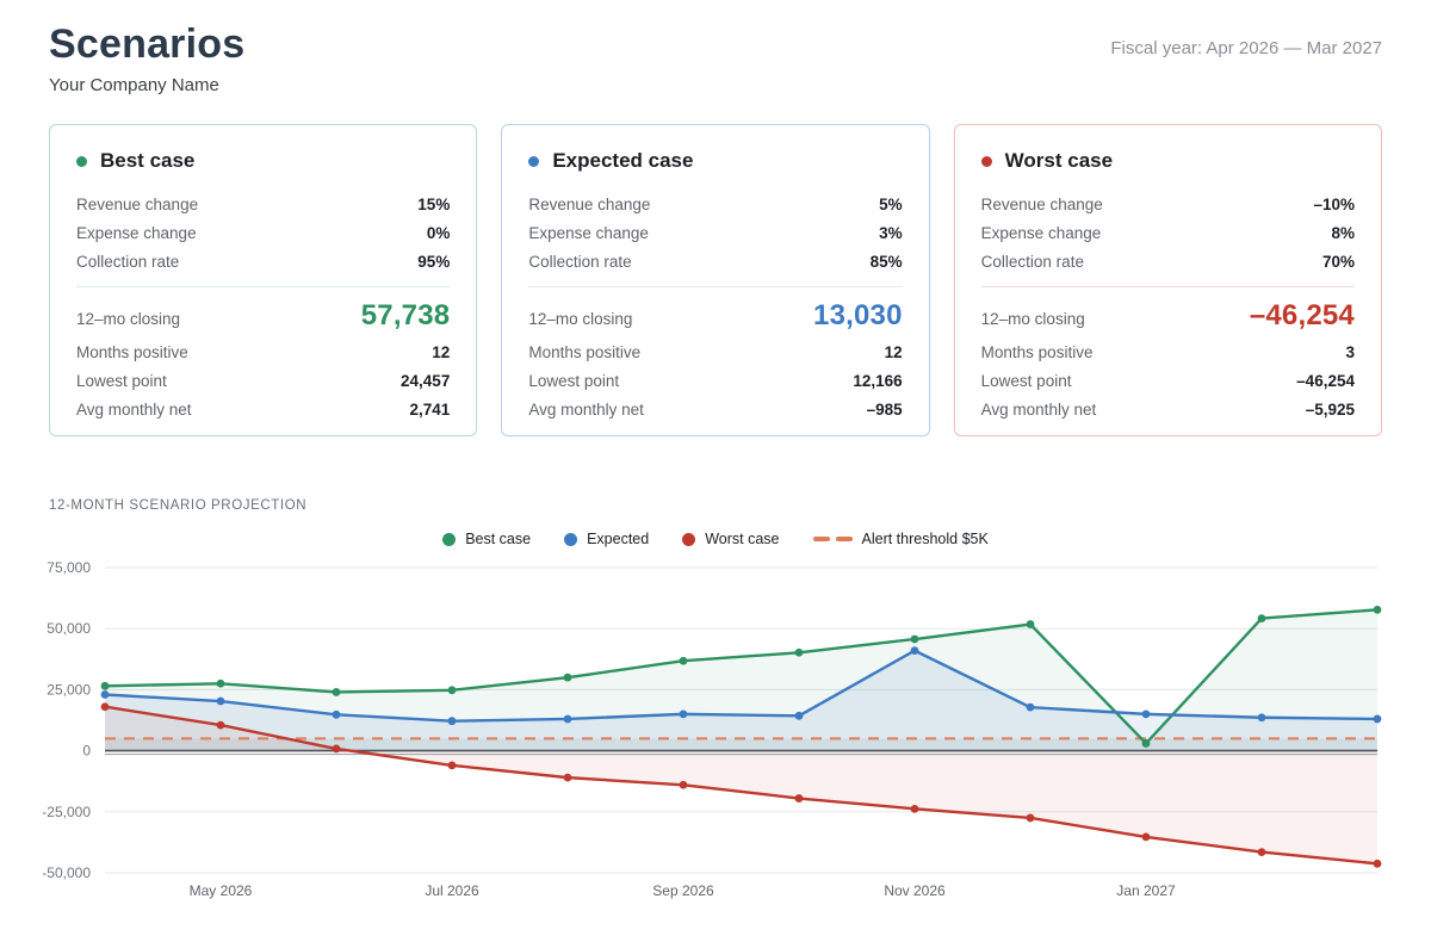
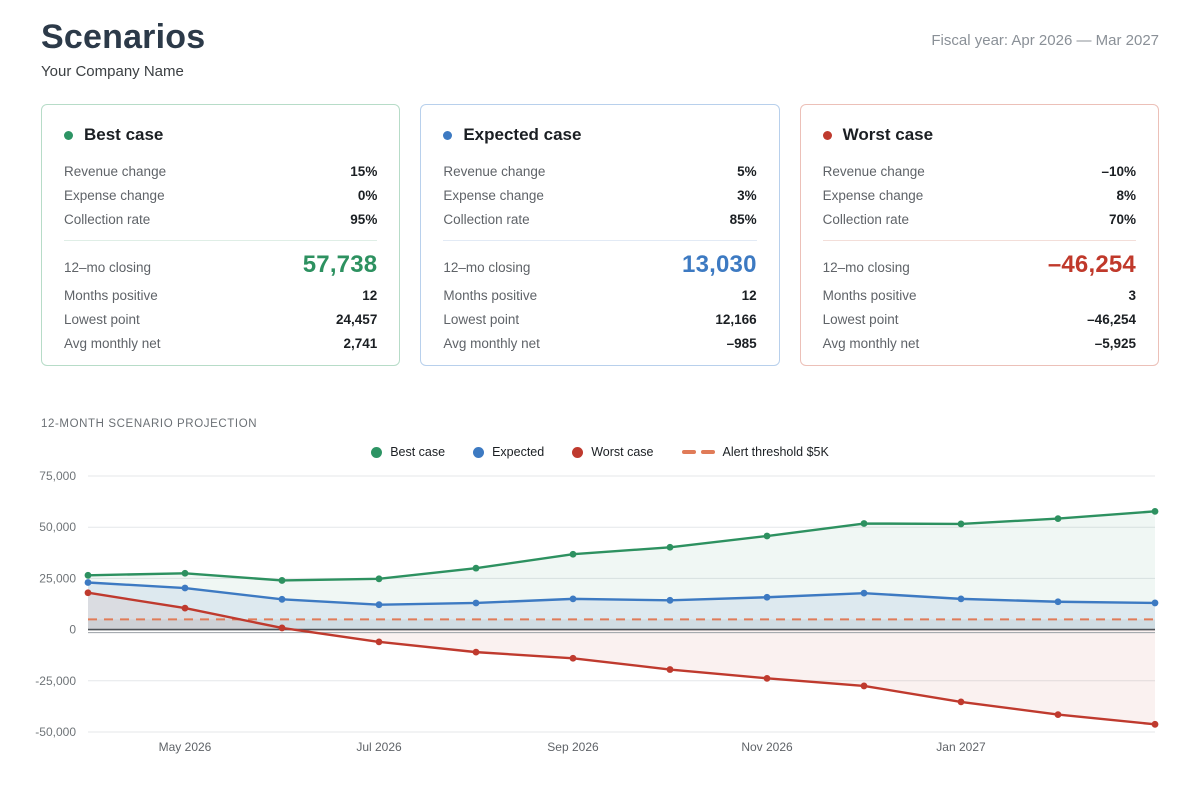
Expected/Nov 2026: 41000 -> 16000
Best case/Jan 2027: 3000 -> 52000
